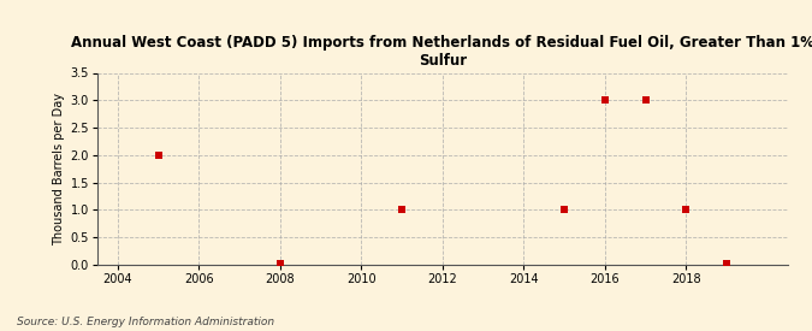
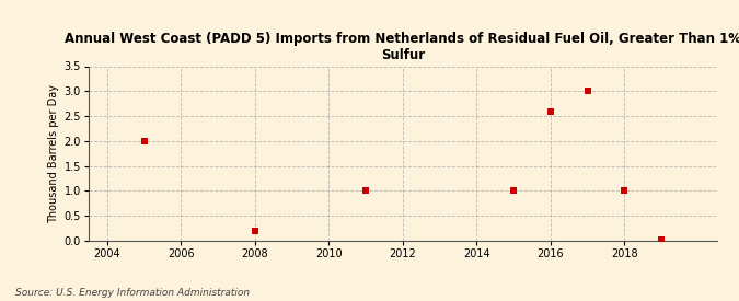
2008: 0.02 -> 0.20
2016: 3.00 -> 2.60
